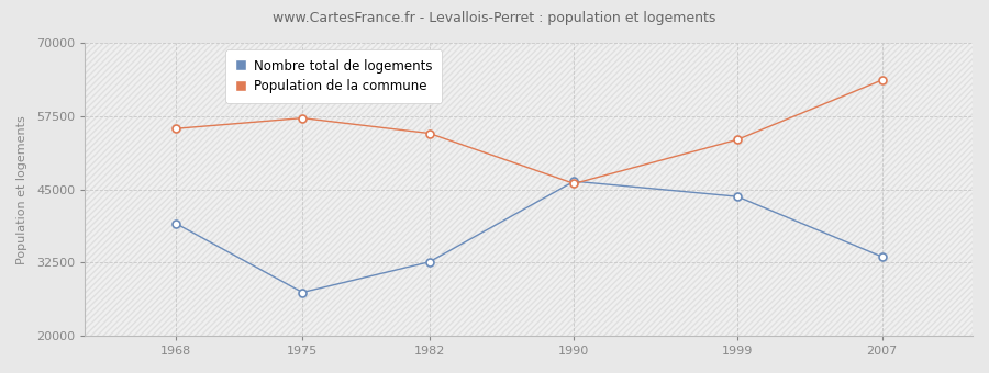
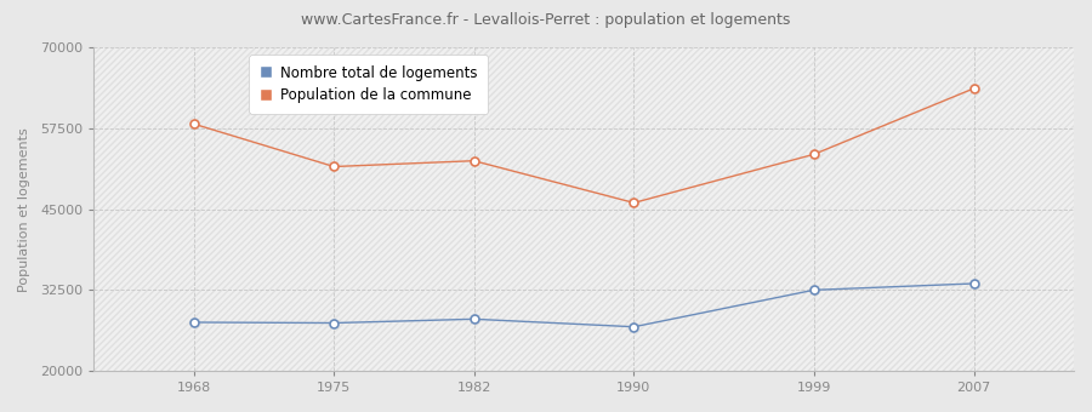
Nombre total de logements/1968: 39200 -> 27500
Population de la commune/1968: 55400 -> 58200
Population de la commune/1975: 57200 -> 51600
Nombre total de logements/1982: 32600 -> 28000
Population de la commune/1982: 54600 -> 52500
Nombre total de logements/1990: 46400 -> 26800
Nombre total de logements/1999: 43800 -> 32500
